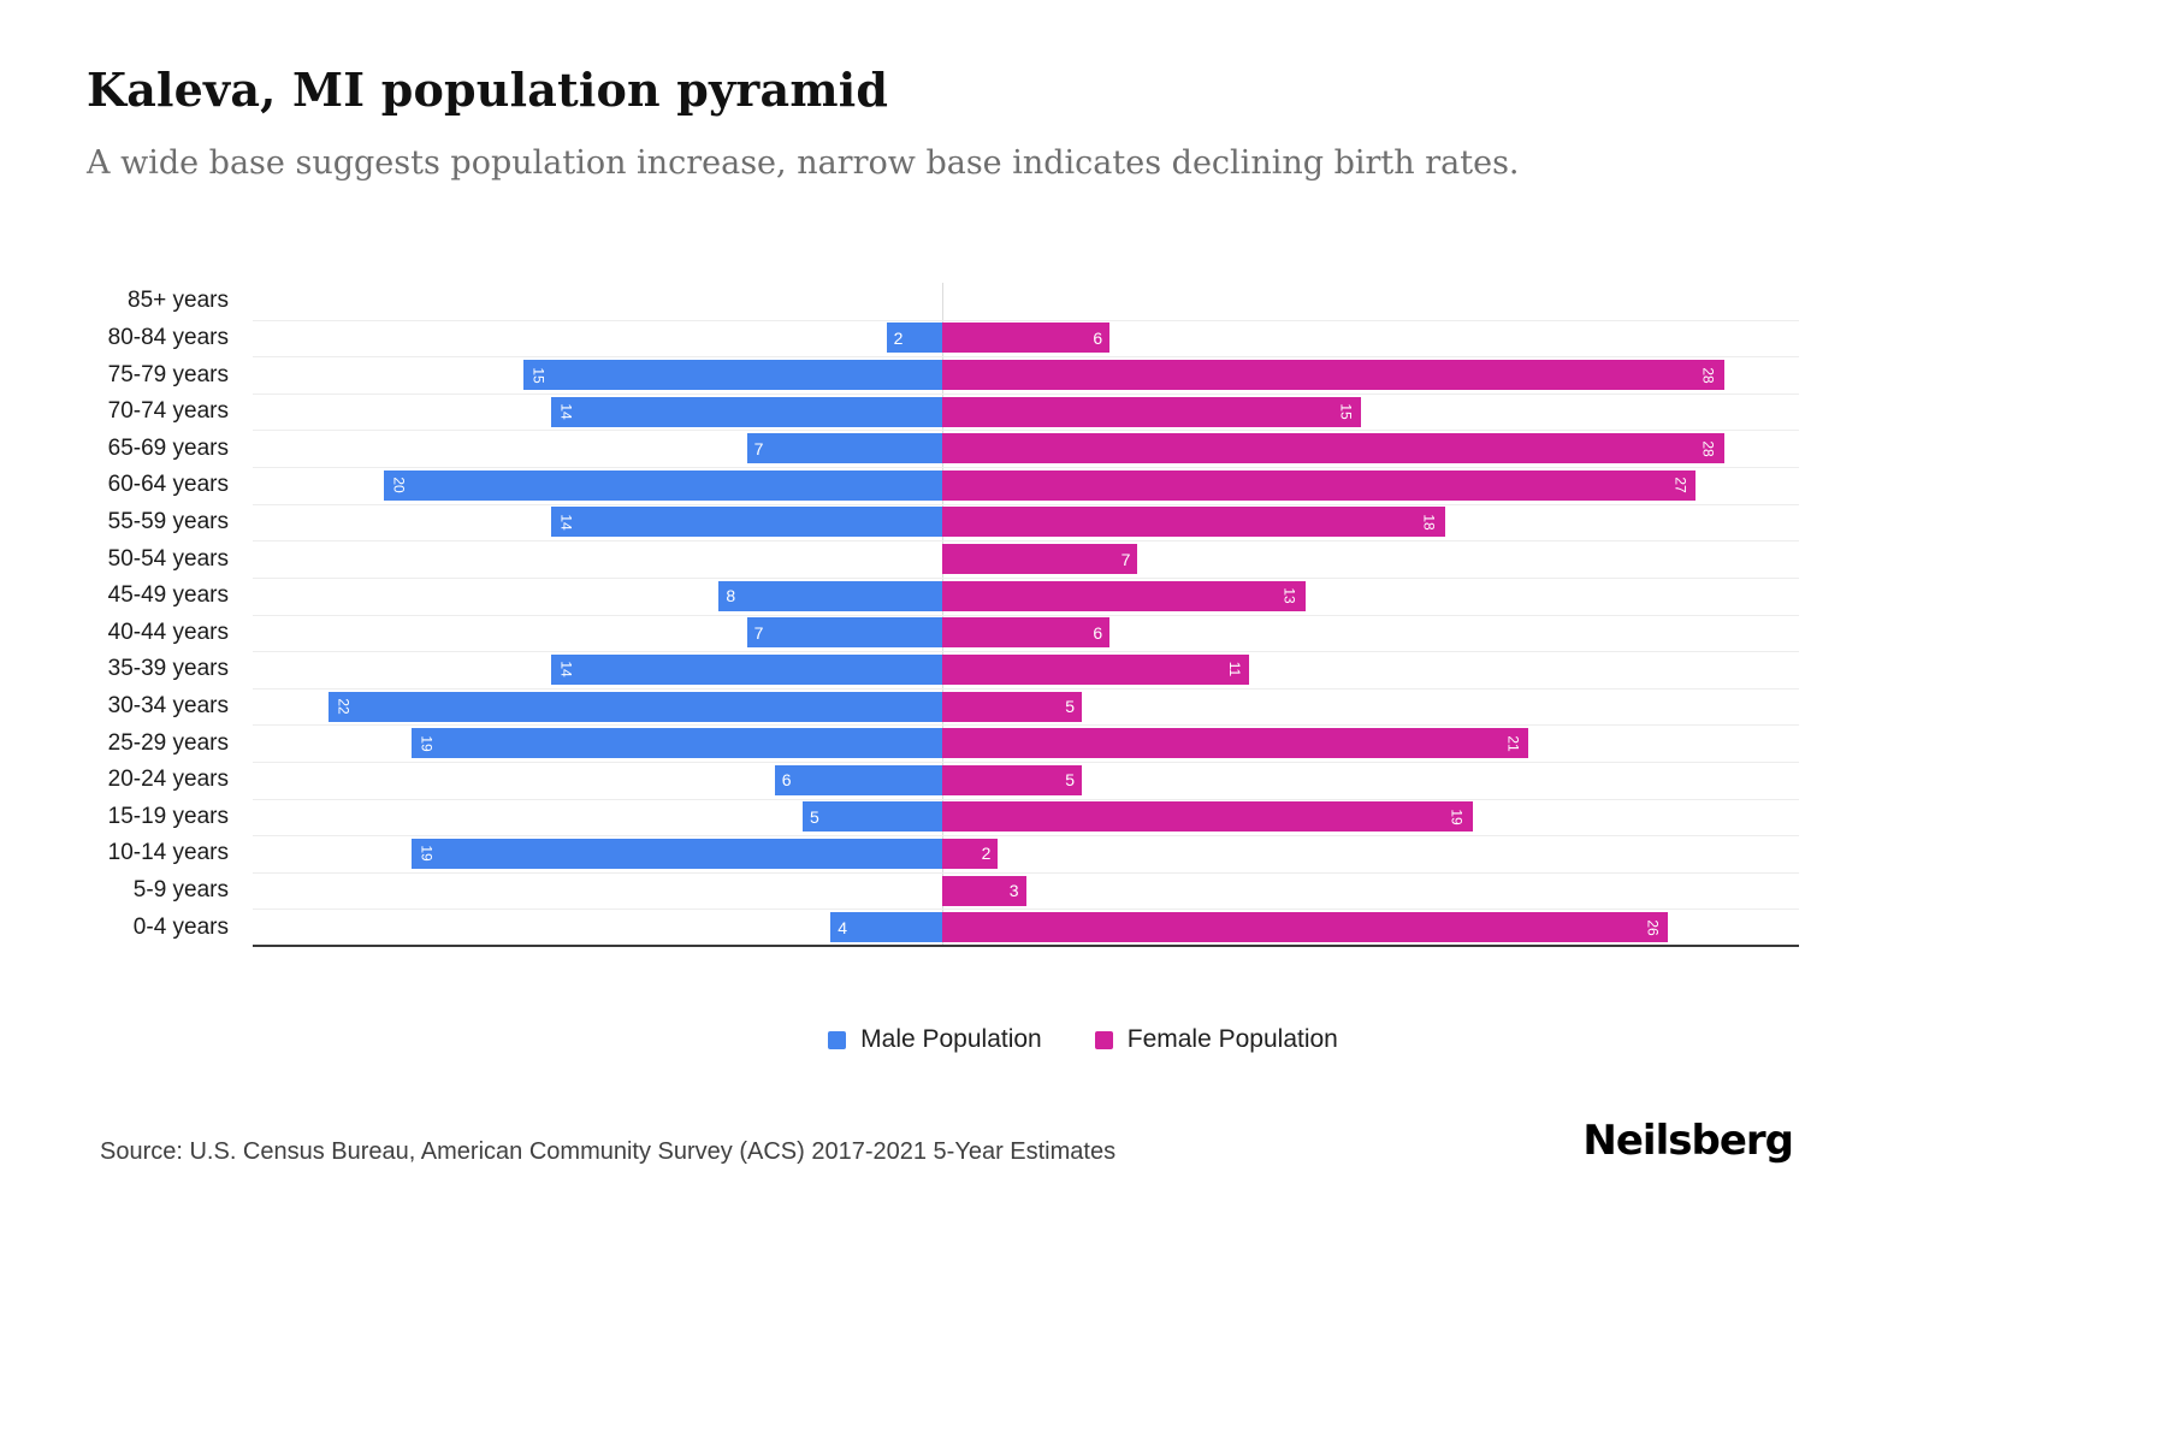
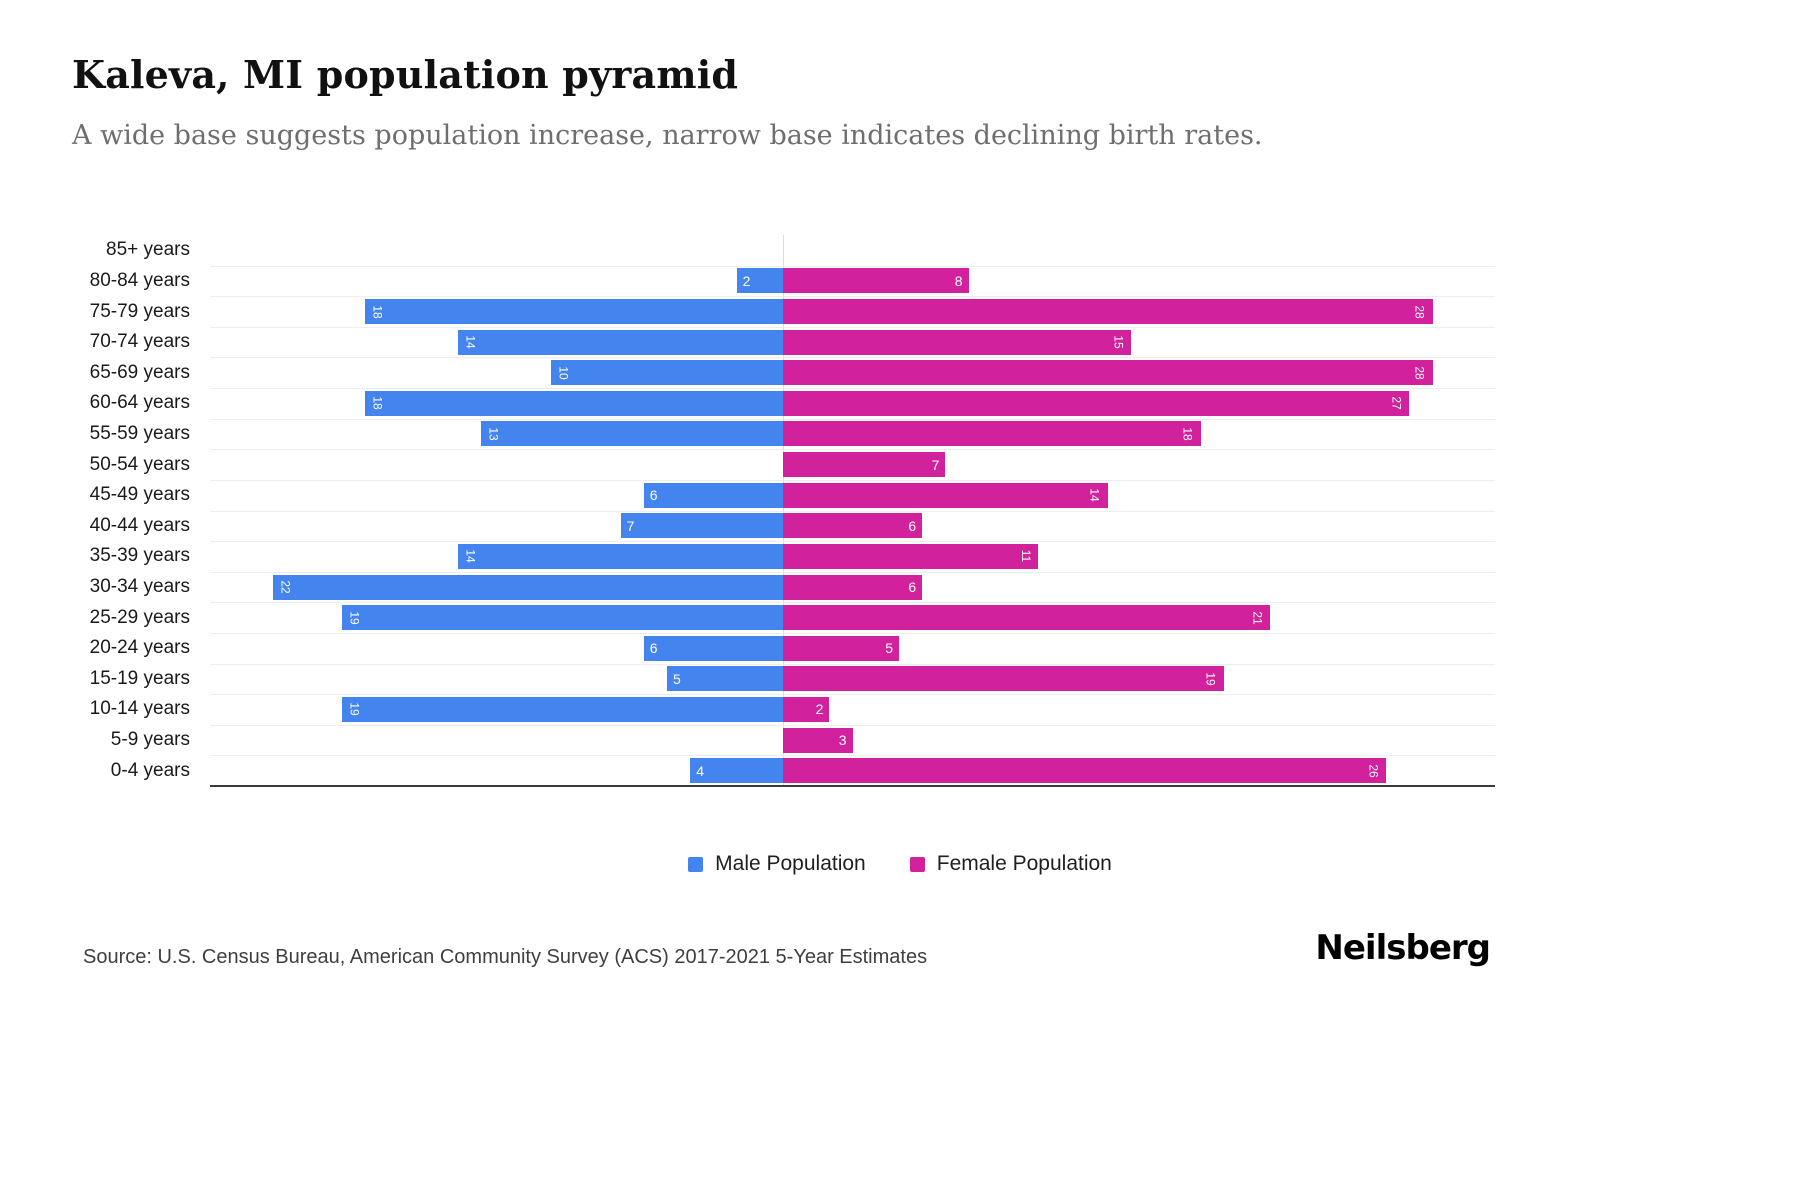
Female Population/80-84 years: 6 -> 8
Male Population/75-79 years: 15 -> 18
Male Population/65-69 years: 7 -> 10
Male Population/60-64 years: 20 -> 18
Male Population/55-59 years: 14 -> 13
Male Population/45-49 years: 8 -> 6
Female Population/45-49 years: 13 -> 14
Female Population/30-34 years: 5 -> 6
